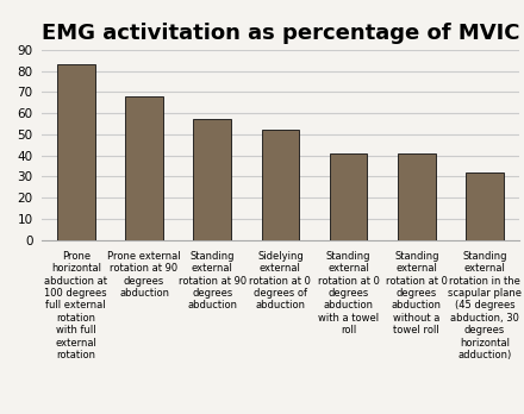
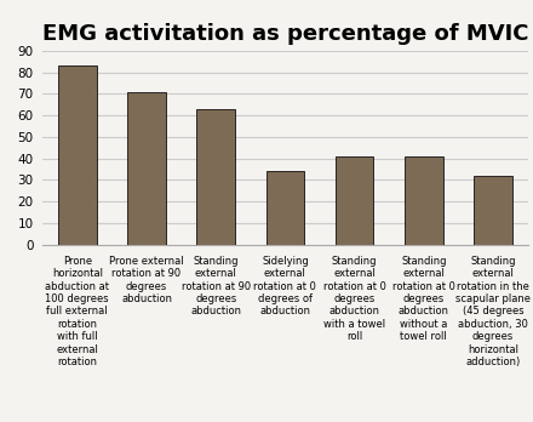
Prone external rotation at 90 degrees abduction: 68 -> 71
Standing external rotation at 90 degrees abduction: 57 -> 63
Sidelying external rotation at 0 degrees of abduction: 52 -> 34
